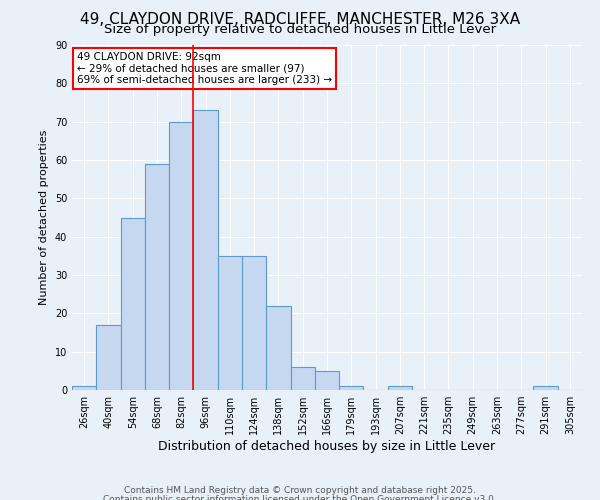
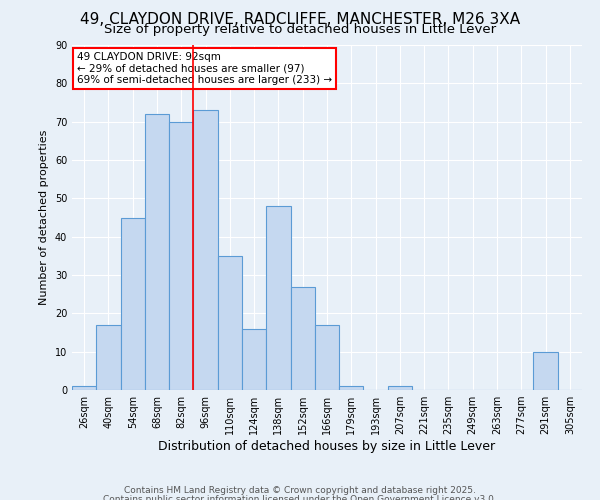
68sqm: 59 -> 72
124sqm: 35 -> 16
138sqm: 22 -> 48
152sqm: 6 -> 27
166sqm: 5 -> 17
291sqm: 1 -> 10
